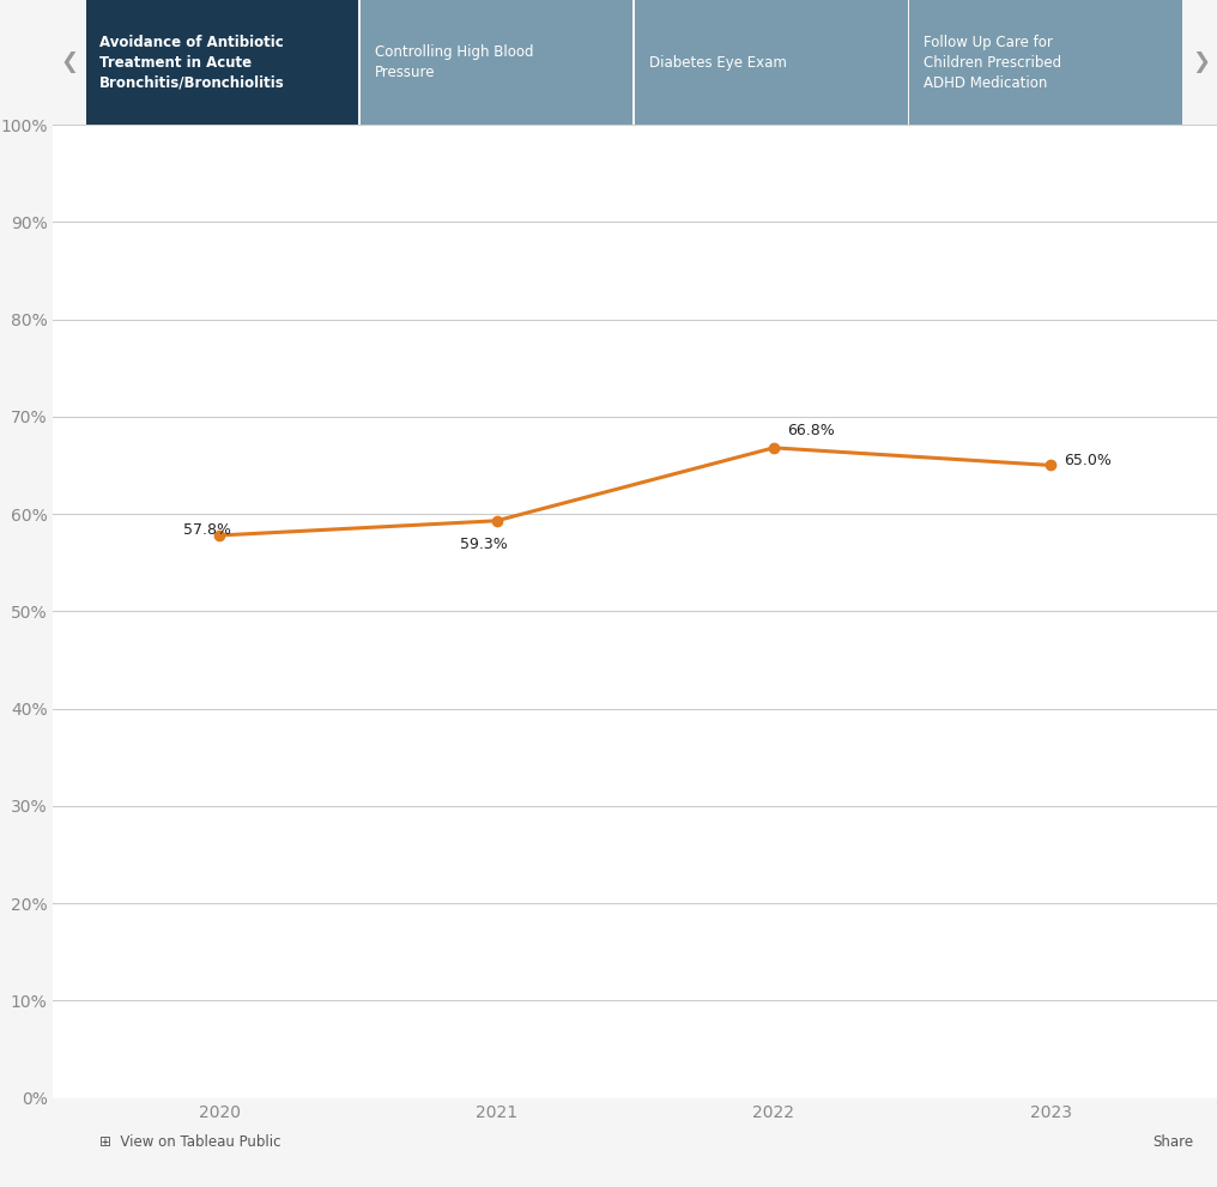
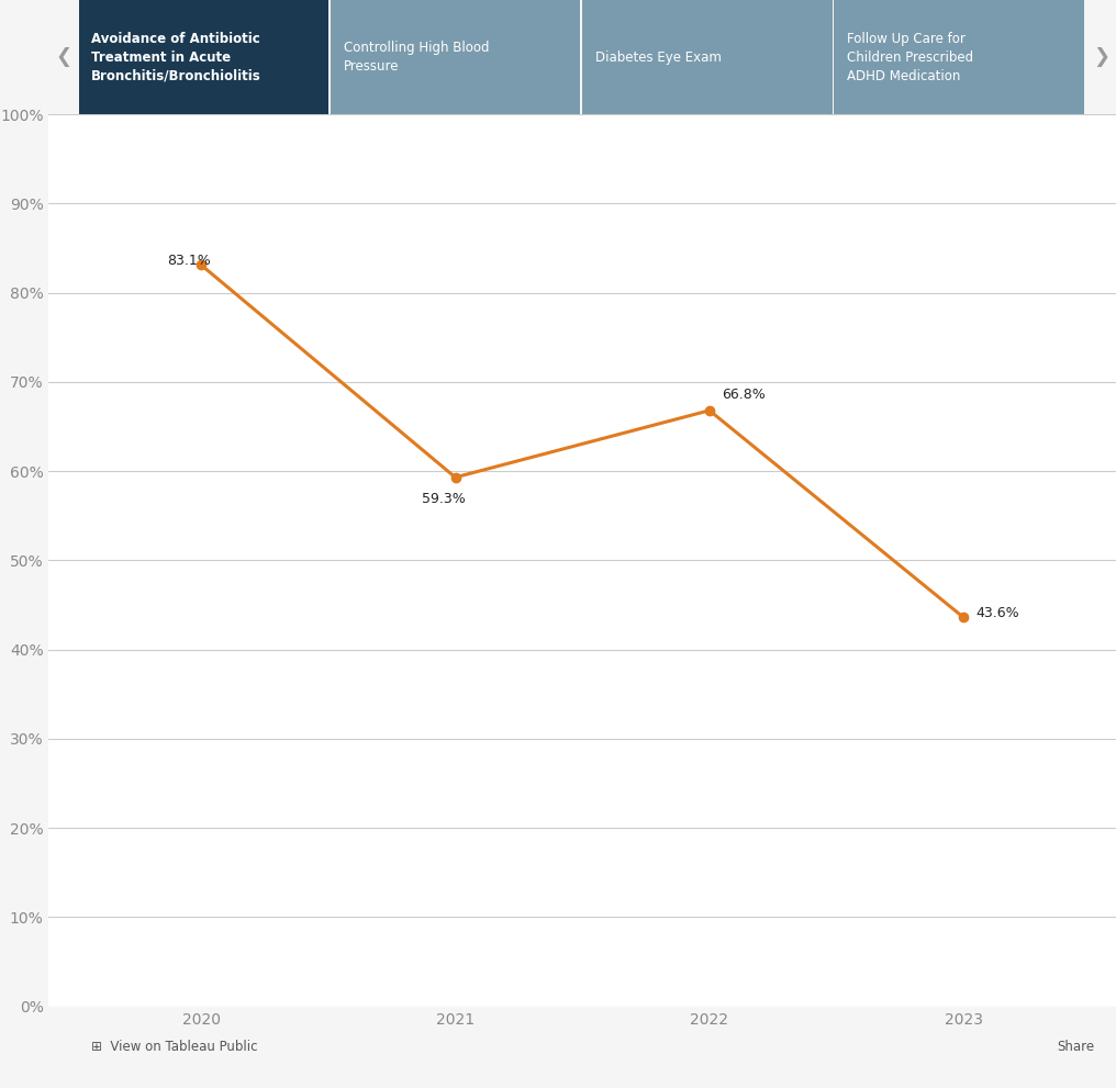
2020: 57.8% -> 83.1%
2023: 65.0% -> 43.6%
